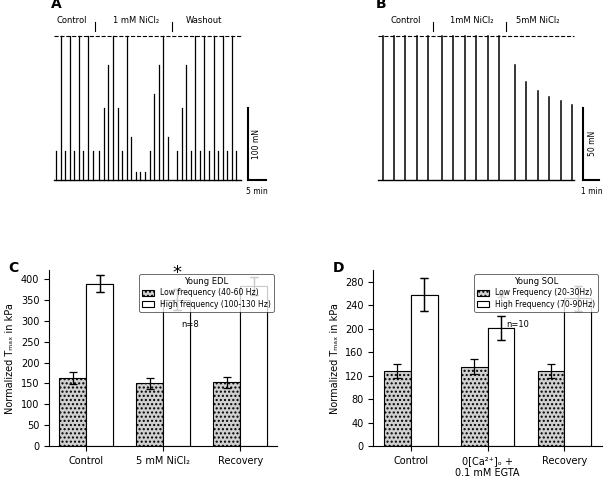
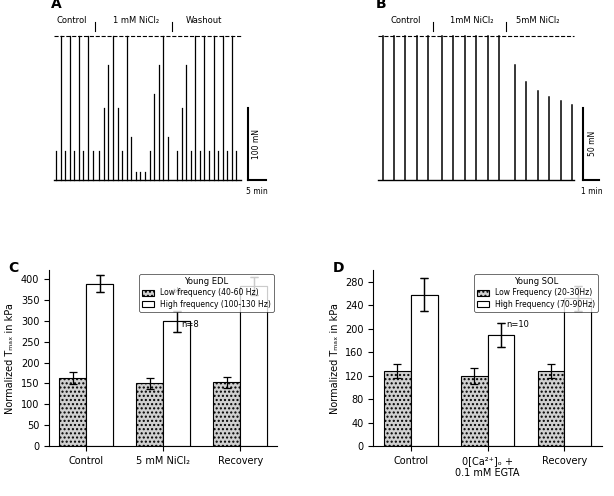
High frequency (100-130 Hz)/5 mM NiCl₂: 350 -> 298
Low Frequency (20-30Hz)/0[Ca²⁺]ₒ + 0.1 mM EGTA: 136 -> 120
High Frequency (70-90Hz)/0[Ca²⁺]ₒ + 0.1 mM EGTA: 202 -> 190
